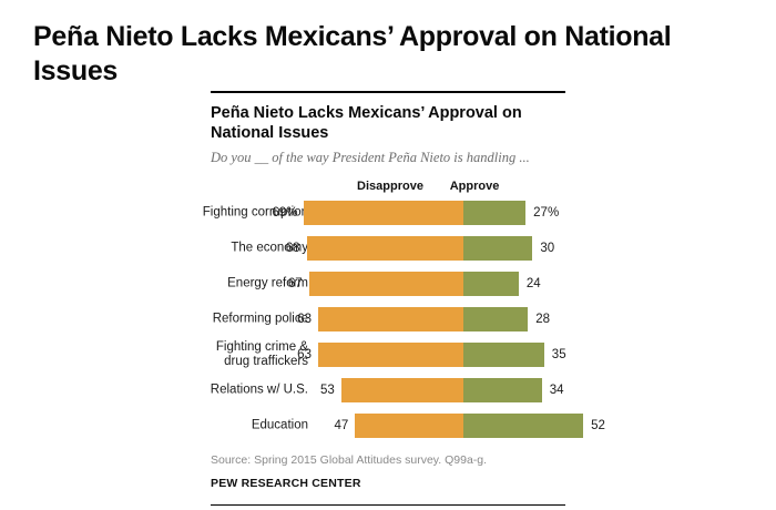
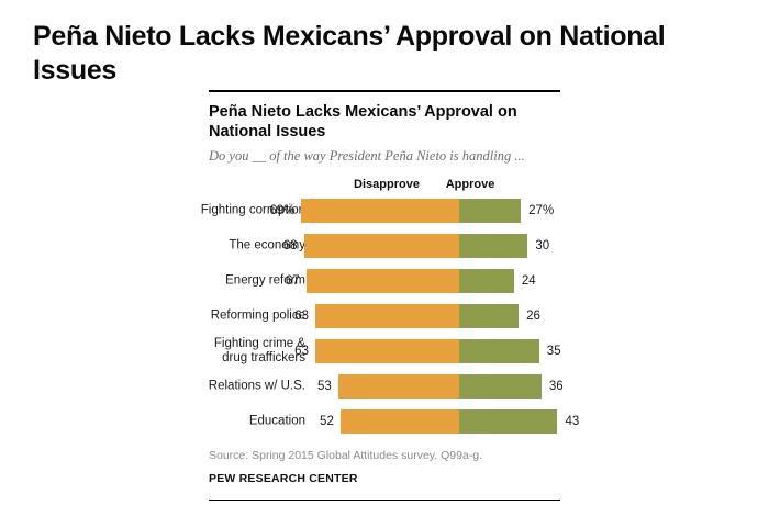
Approve/Reforming police: 28 -> 26
Approve/Relations w/ U.S.: 34 -> 36
Disapprove/Education: 47 -> 52
Approve/Education: 52 -> 43
